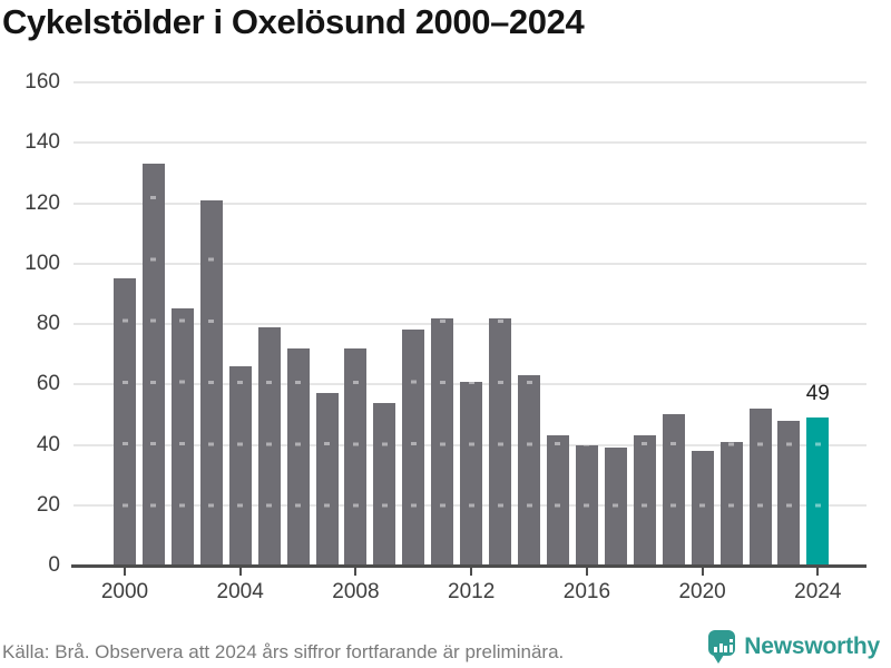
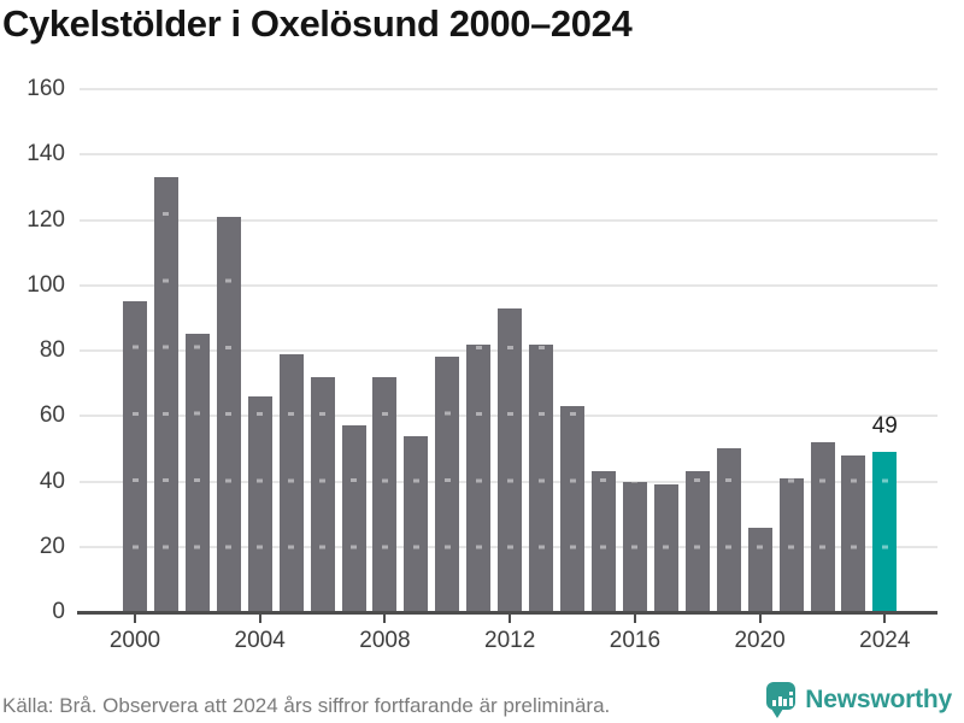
2012: 61 -> 93
2020: 38 -> 26
